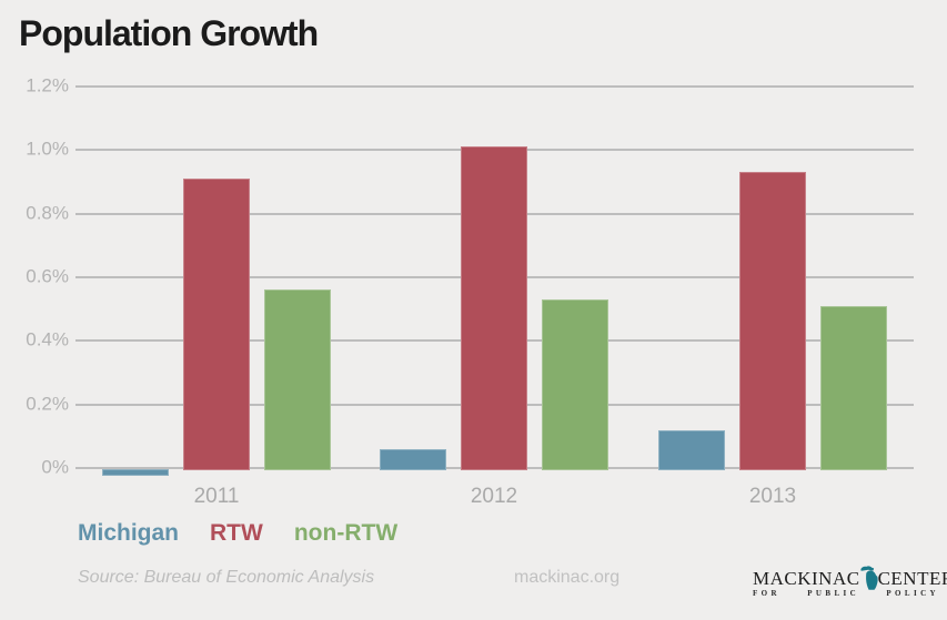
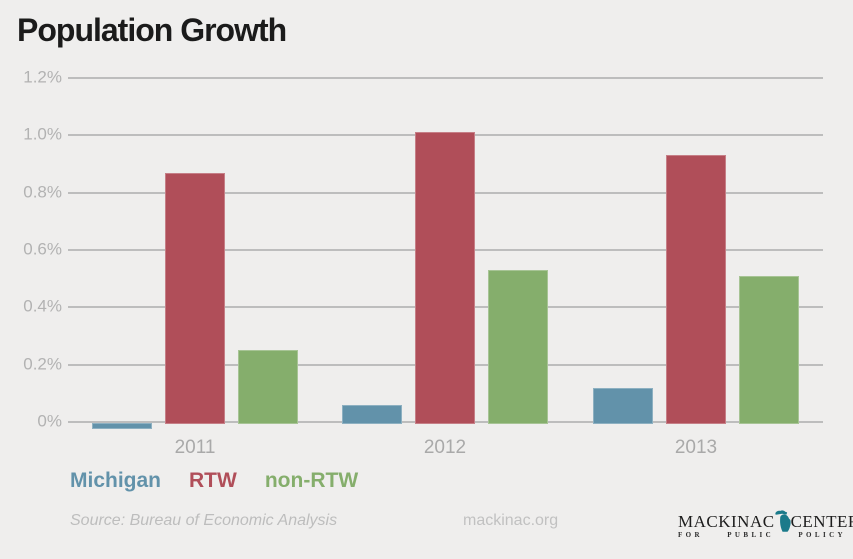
RTW/2011: 0.91% -> 0.87%
non-RTW/2011: 0.56% -> 0.25%
